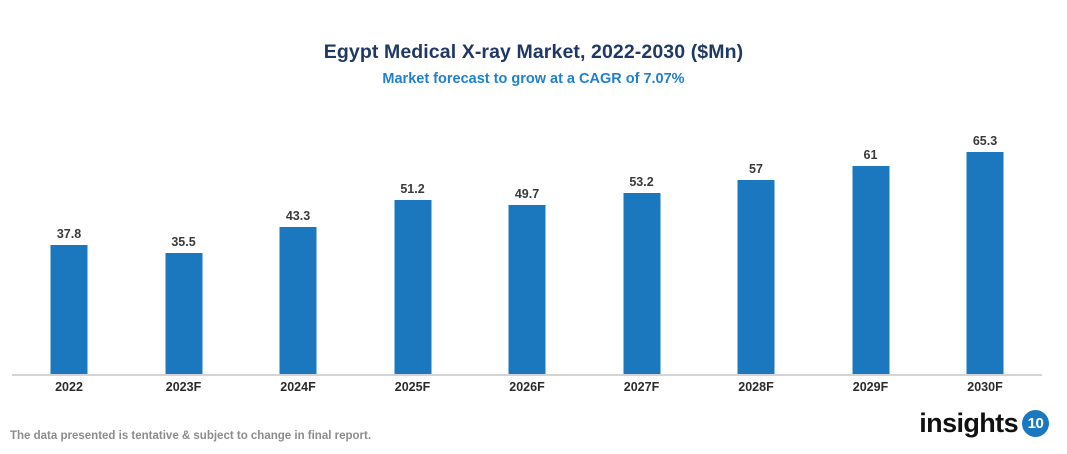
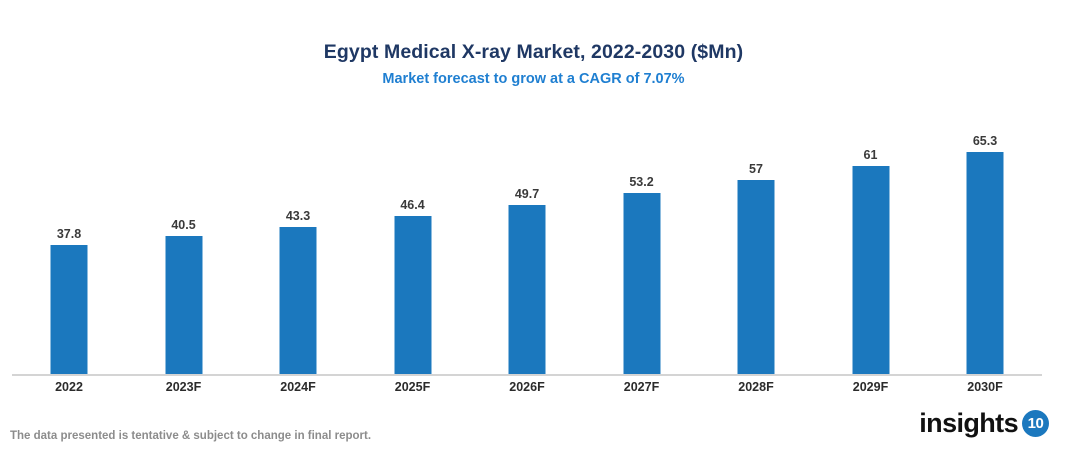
2023F: 35.5 -> 40.5
2025F: 51.2 -> 46.4
